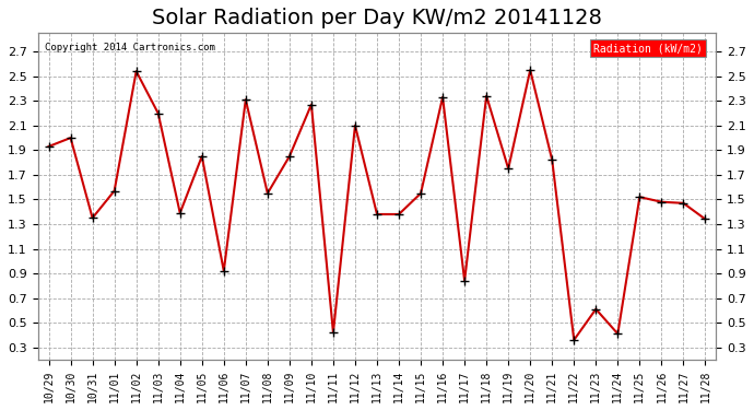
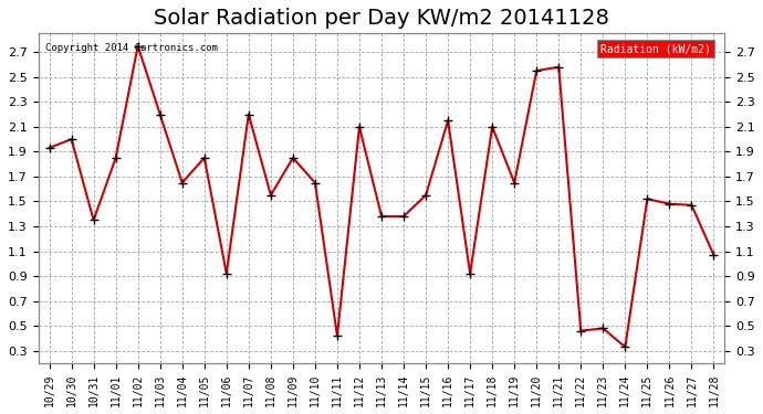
11/01: 1.57 -> 1.85
11/02: 2.54 -> 2.75
11/04: 1.39 -> 1.65
11/07: 2.31 -> 2.20
11/10: 2.27 -> 1.65
11/16: 2.33 -> 2.15
11/17: 0.84 -> 0.92
11/18: 2.34 -> 2.10
11/19: 1.75 -> 1.65
11/21: 1.82 -> 2.58
11/22: 0.36 -> 0.46
11/23: 0.61 -> 0.48
11/24: 0.41 -> 0.33
11/28: 1.34 -> 1.07
